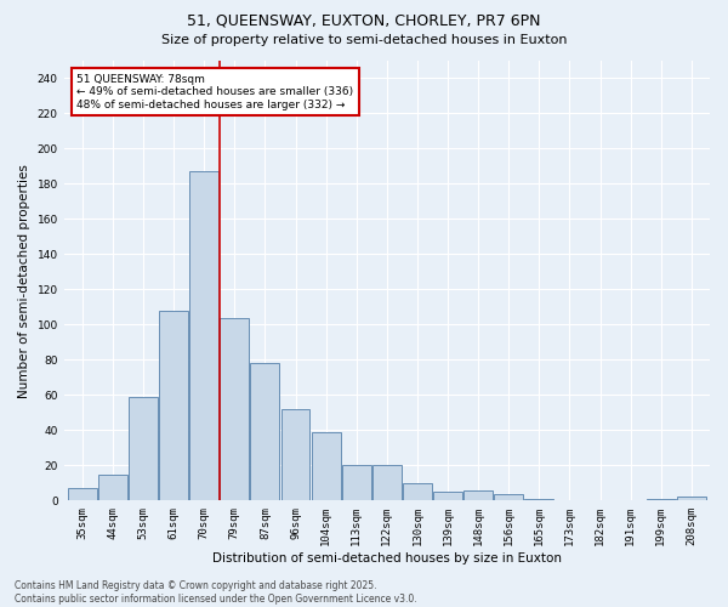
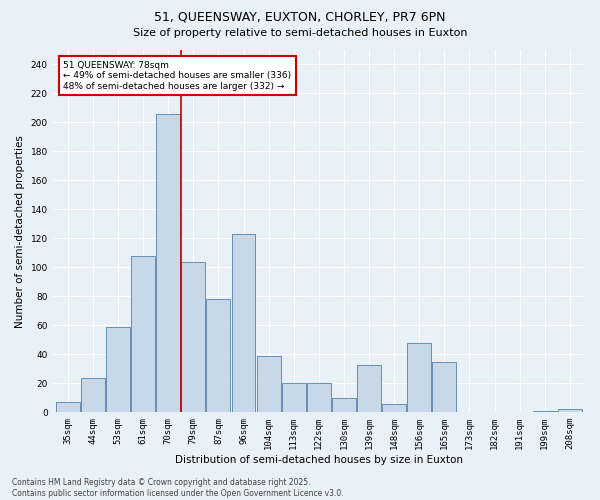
44sqm: 15 -> 24
70sqm: 187 -> 206
96sqm: 52 -> 123
139sqm: 5 -> 33
156sqm: 4 -> 48
165sqm: 1 -> 35
